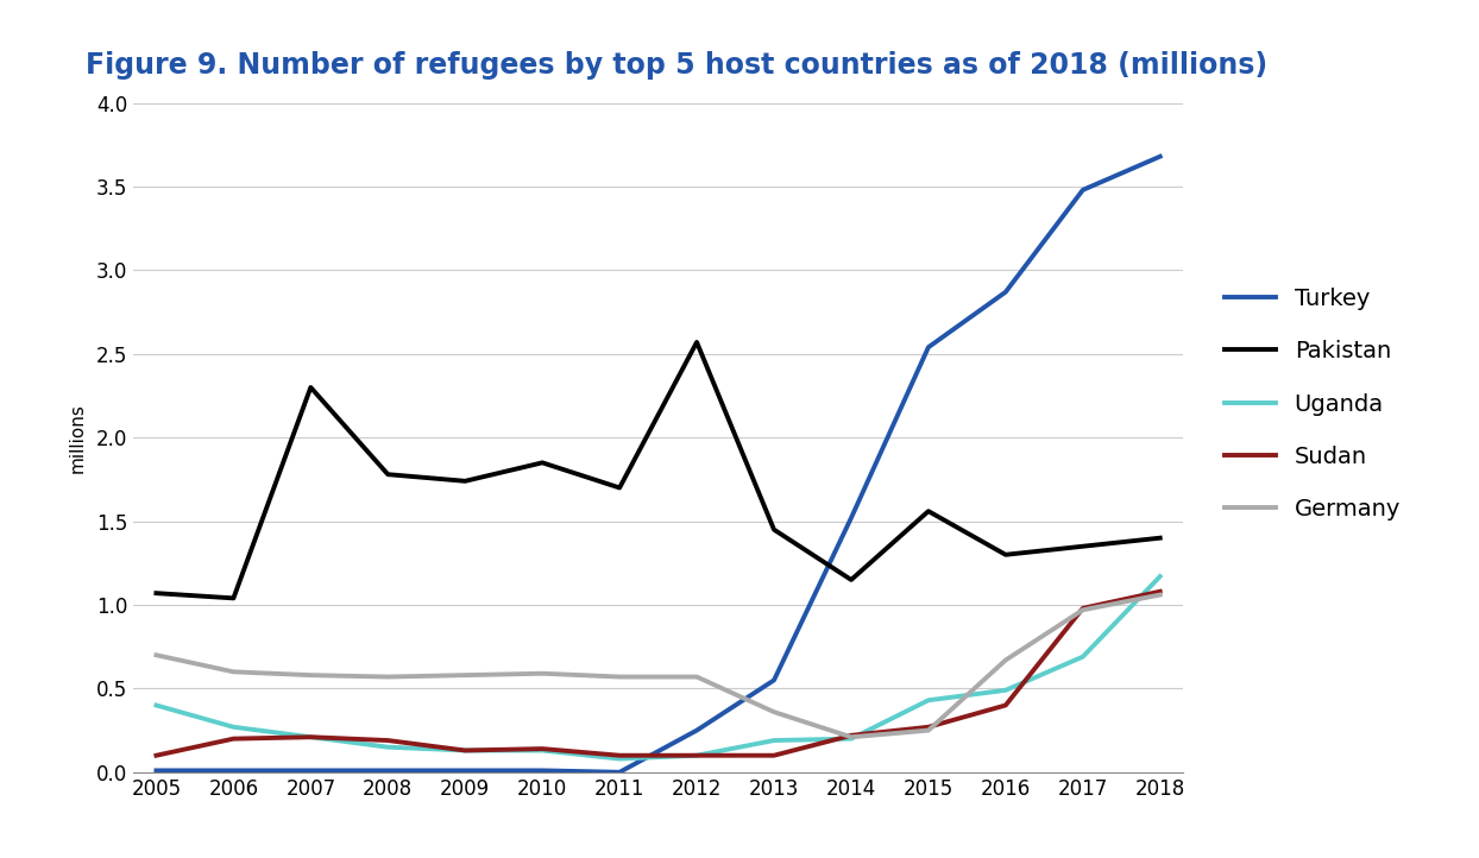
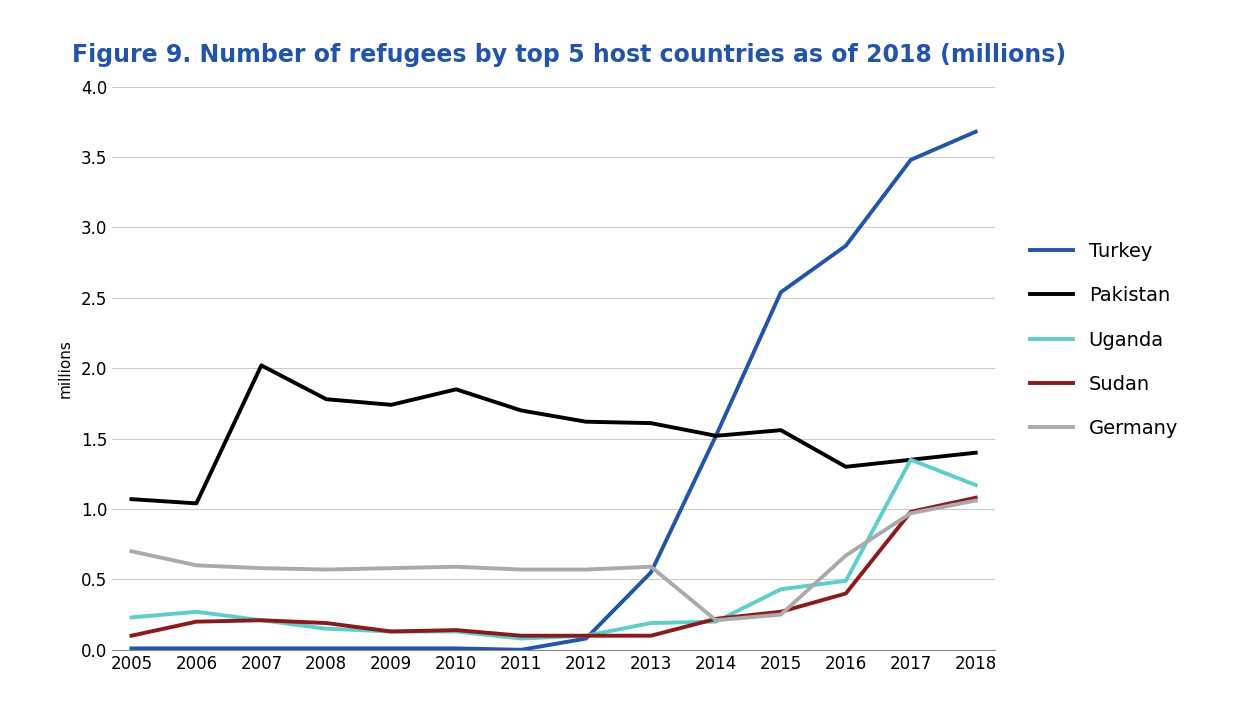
Uganda/2005: 0.40 -> 0.23
Pakistan/2007: 2.30 -> 2.02
Turkey/2012: 0.25 -> 0.08
Pakistan/2012: 2.57 -> 1.62
Pakistan/2013: 1.45 -> 1.61
Germany/2013: 0.36 -> 0.59
Pakistan/2014: 1.15 -> 1.52
Uganda/2017: 0.69 -> 1.35
